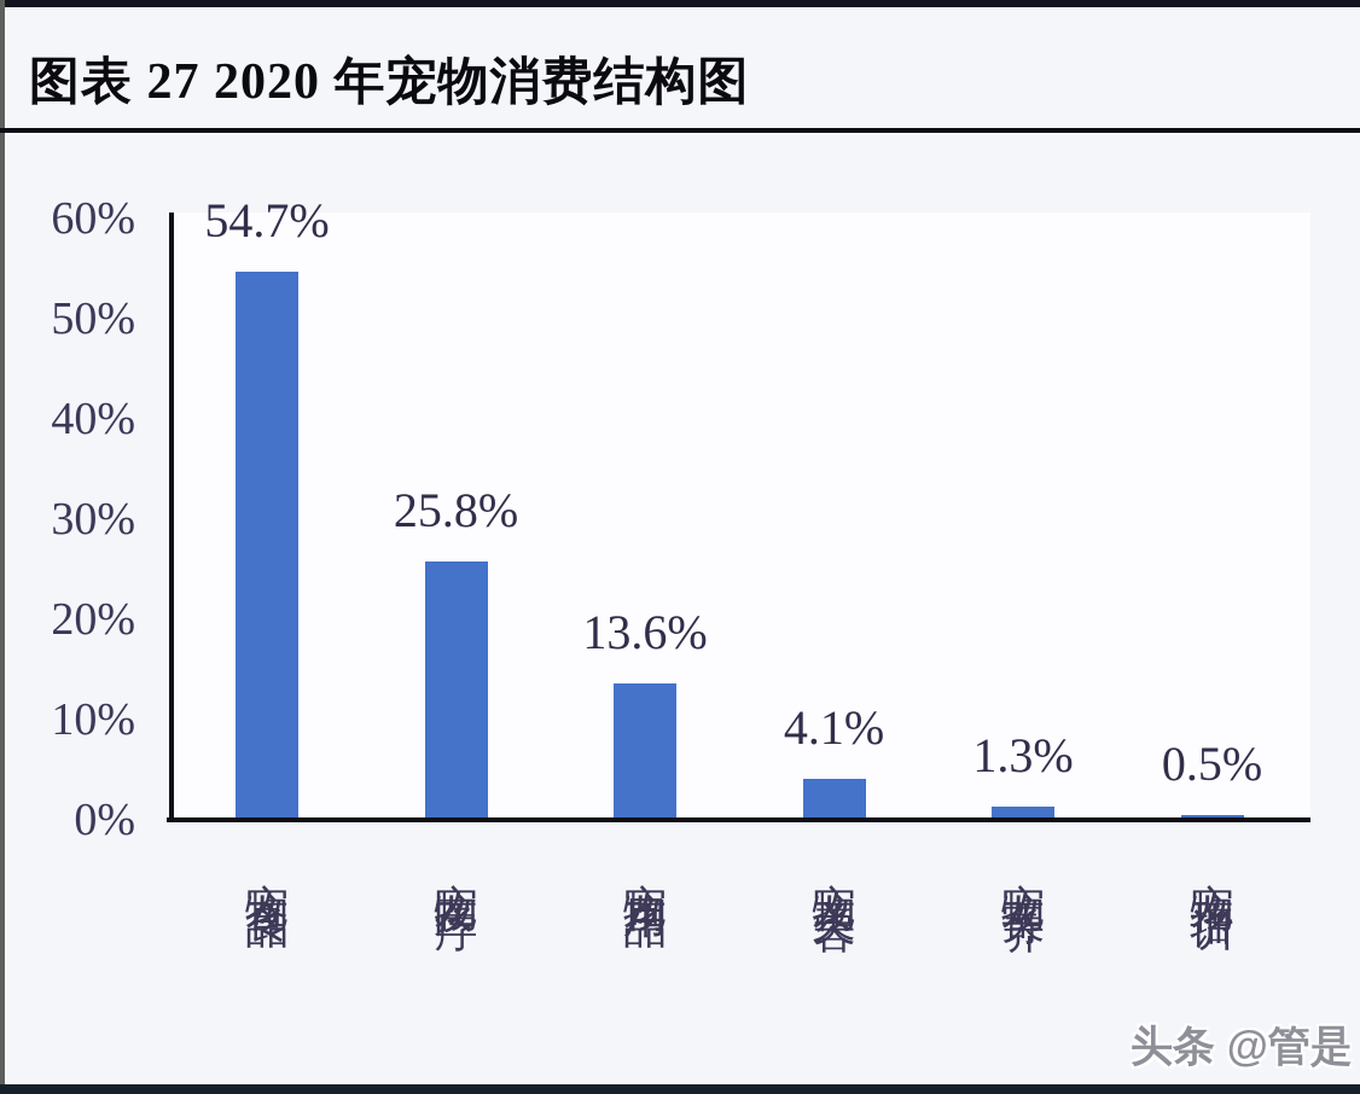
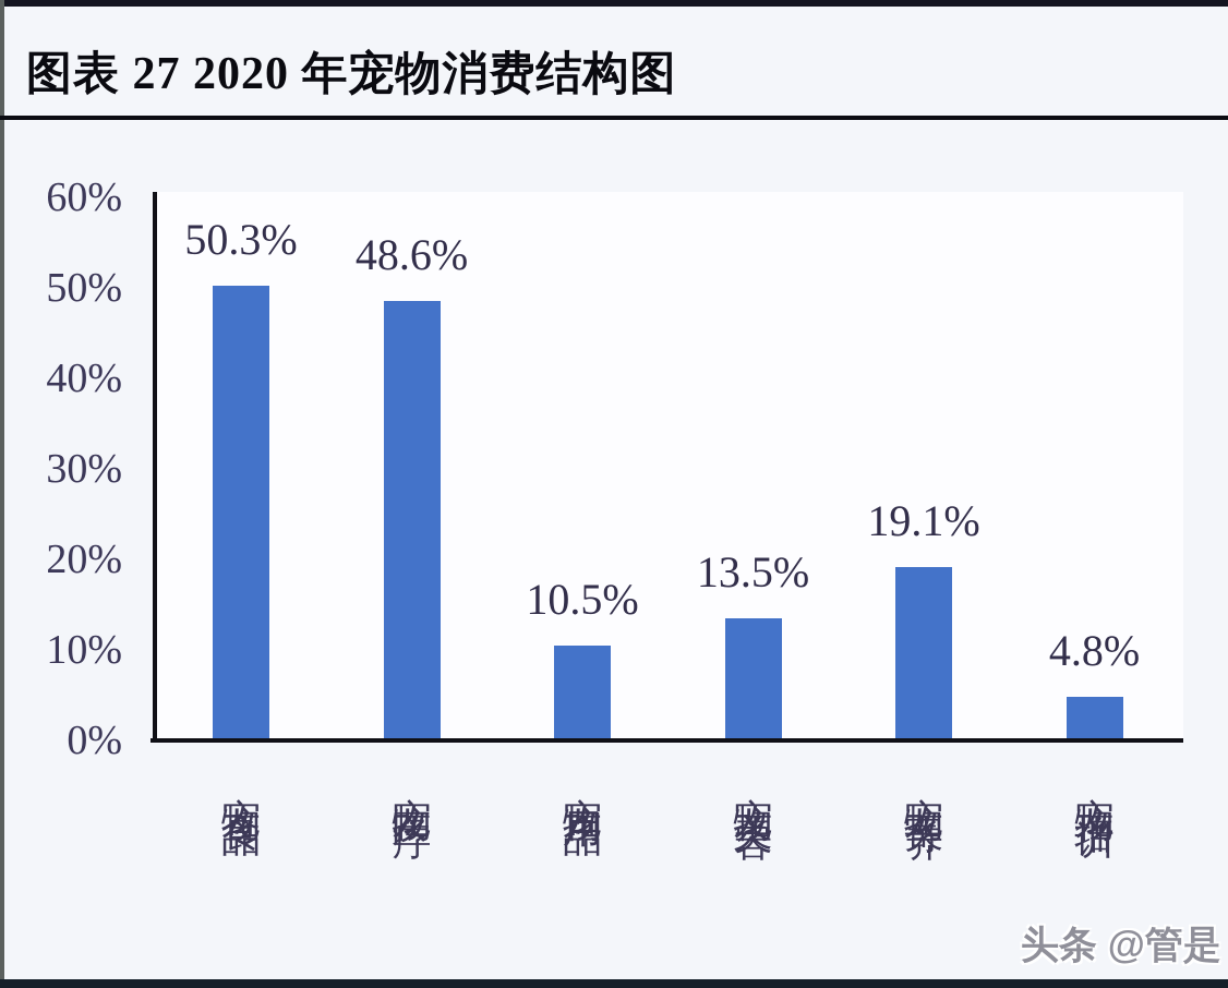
宠物食品: 54.7% -> 50.3%
宠物医疗: 25.8% -> 48.6%
宠物用品: 13.6% -> 10.5%
宠物美容: 4.1% -> 13.5%
宠物寄养: 1.3% -> 19.1%
宠物培训: 0.5% -> 4.8%
